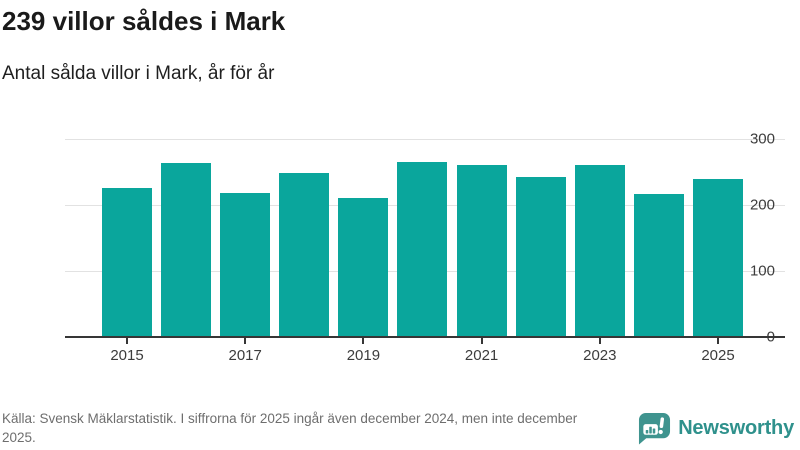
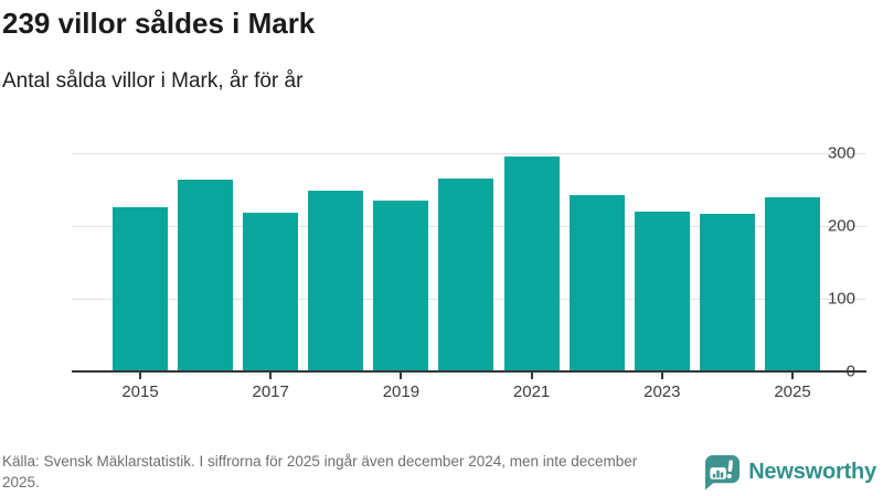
2019: 210 -> 240
2021: 260 -> 300
2023: 260 -> 220
